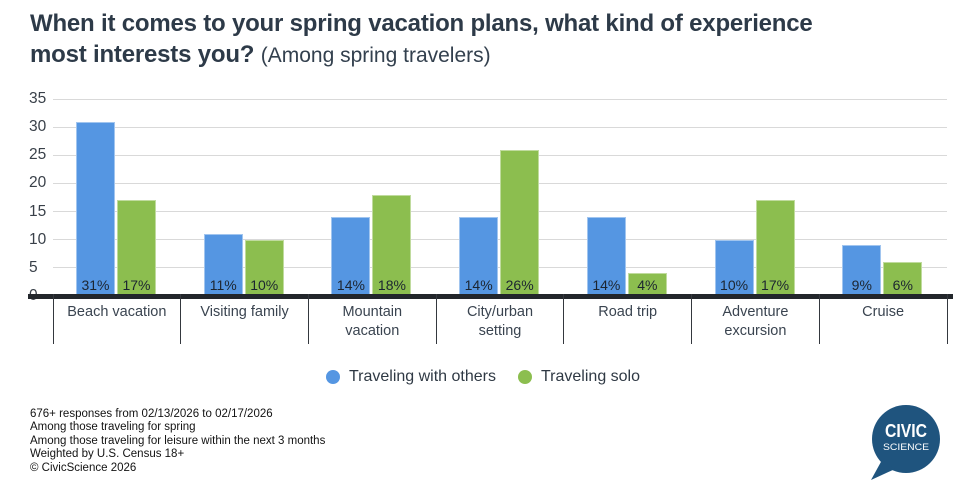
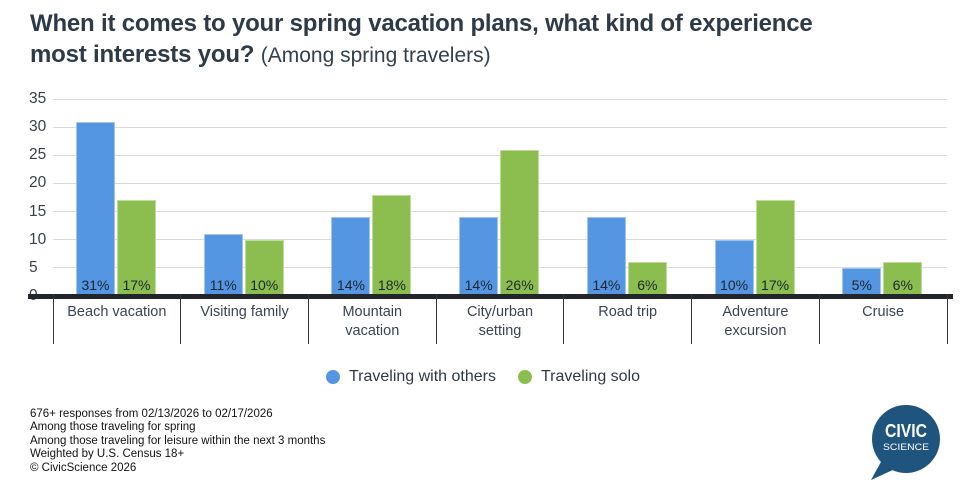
Traveling solo/Road trip: 4% -> 6%
Traveling with others/Cruise: 9% -> 5%
